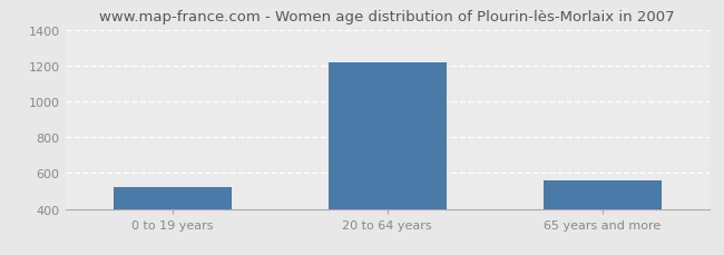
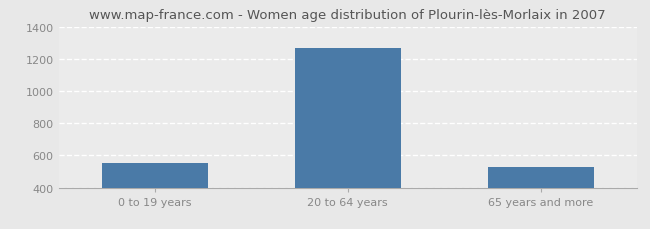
0 to 19 years: 520 -> 550
20 to 64 years: 1220 -> 1260
65 years and more: 560 -> 530
